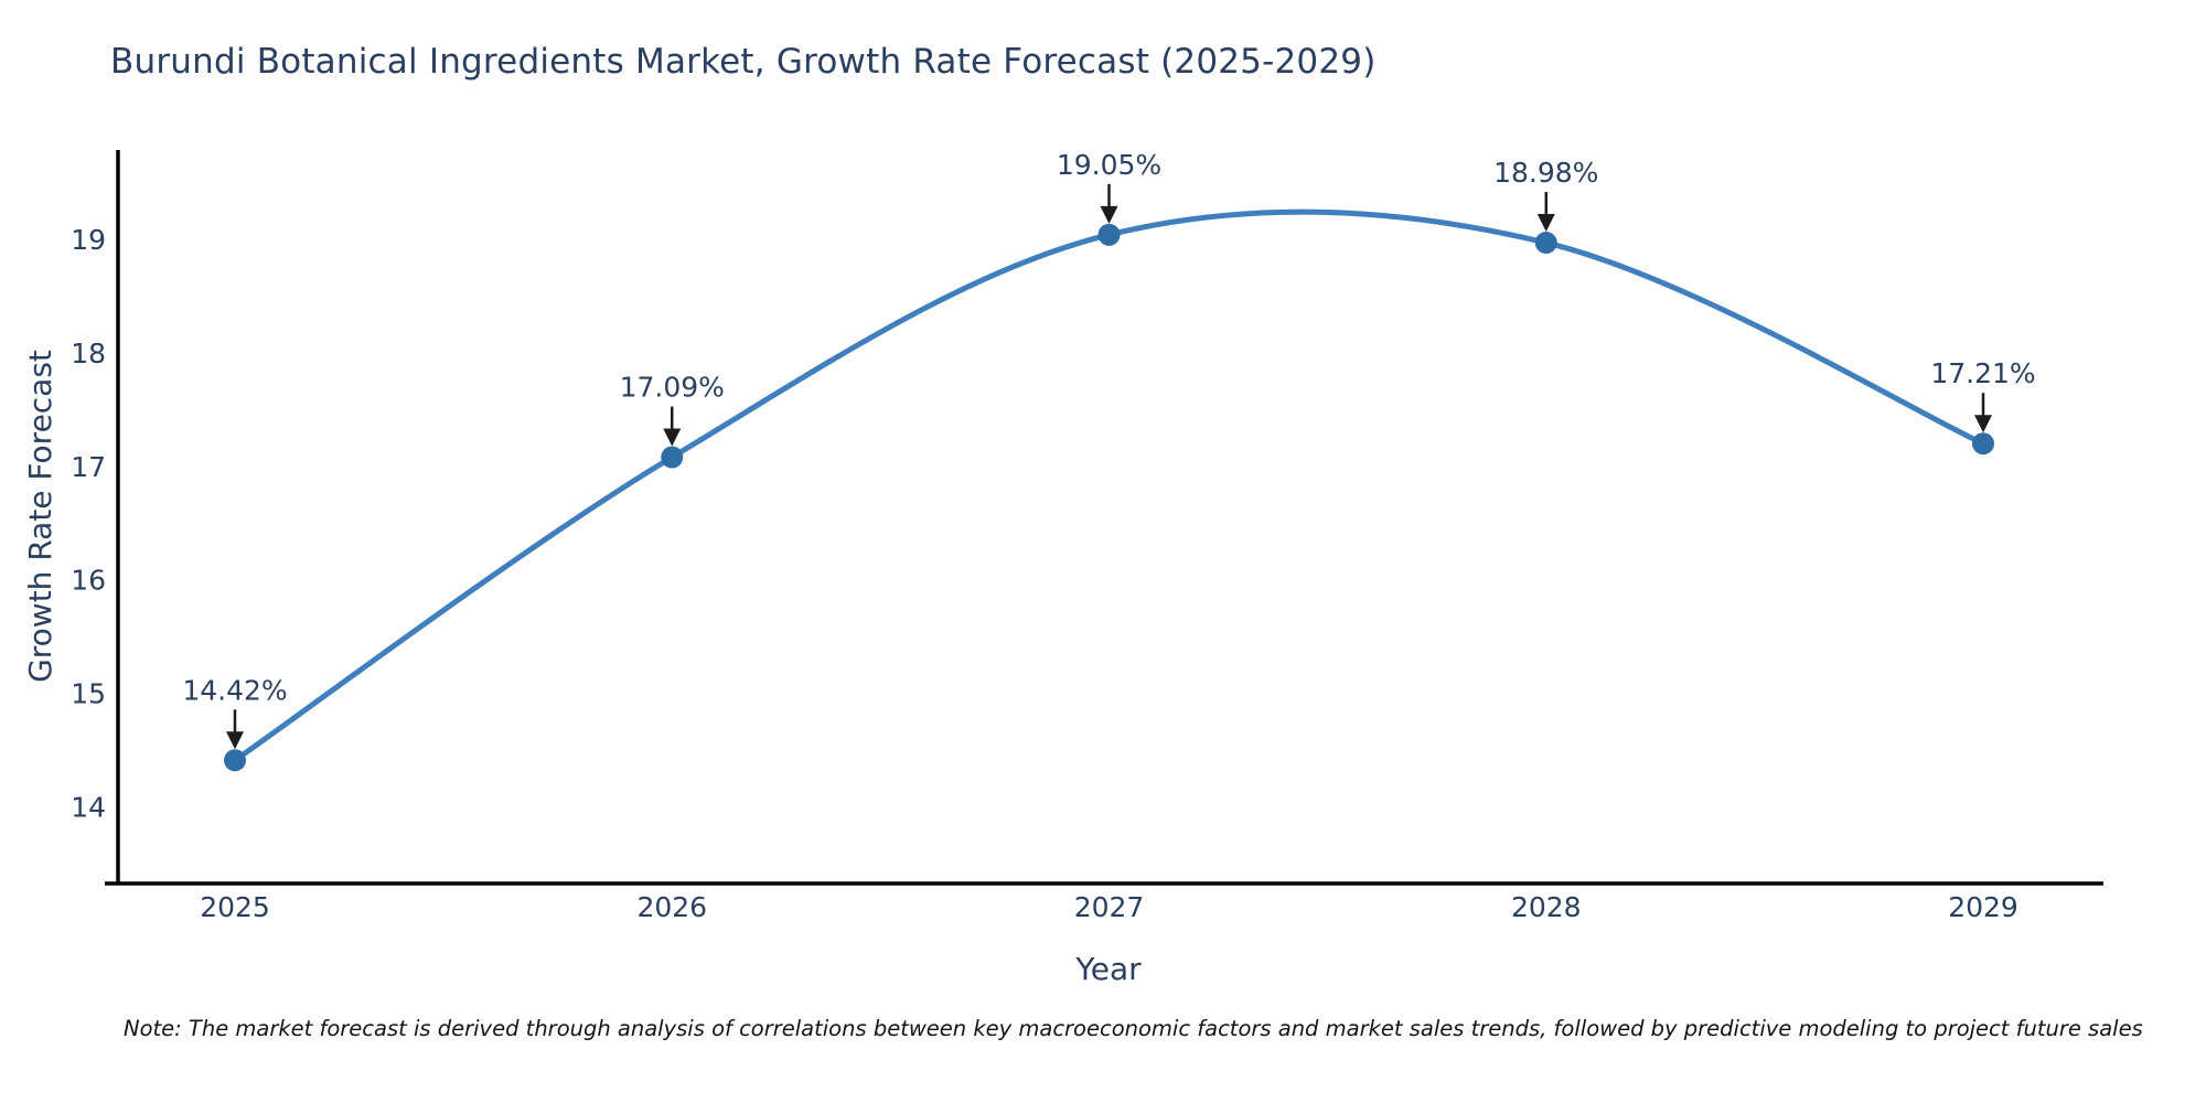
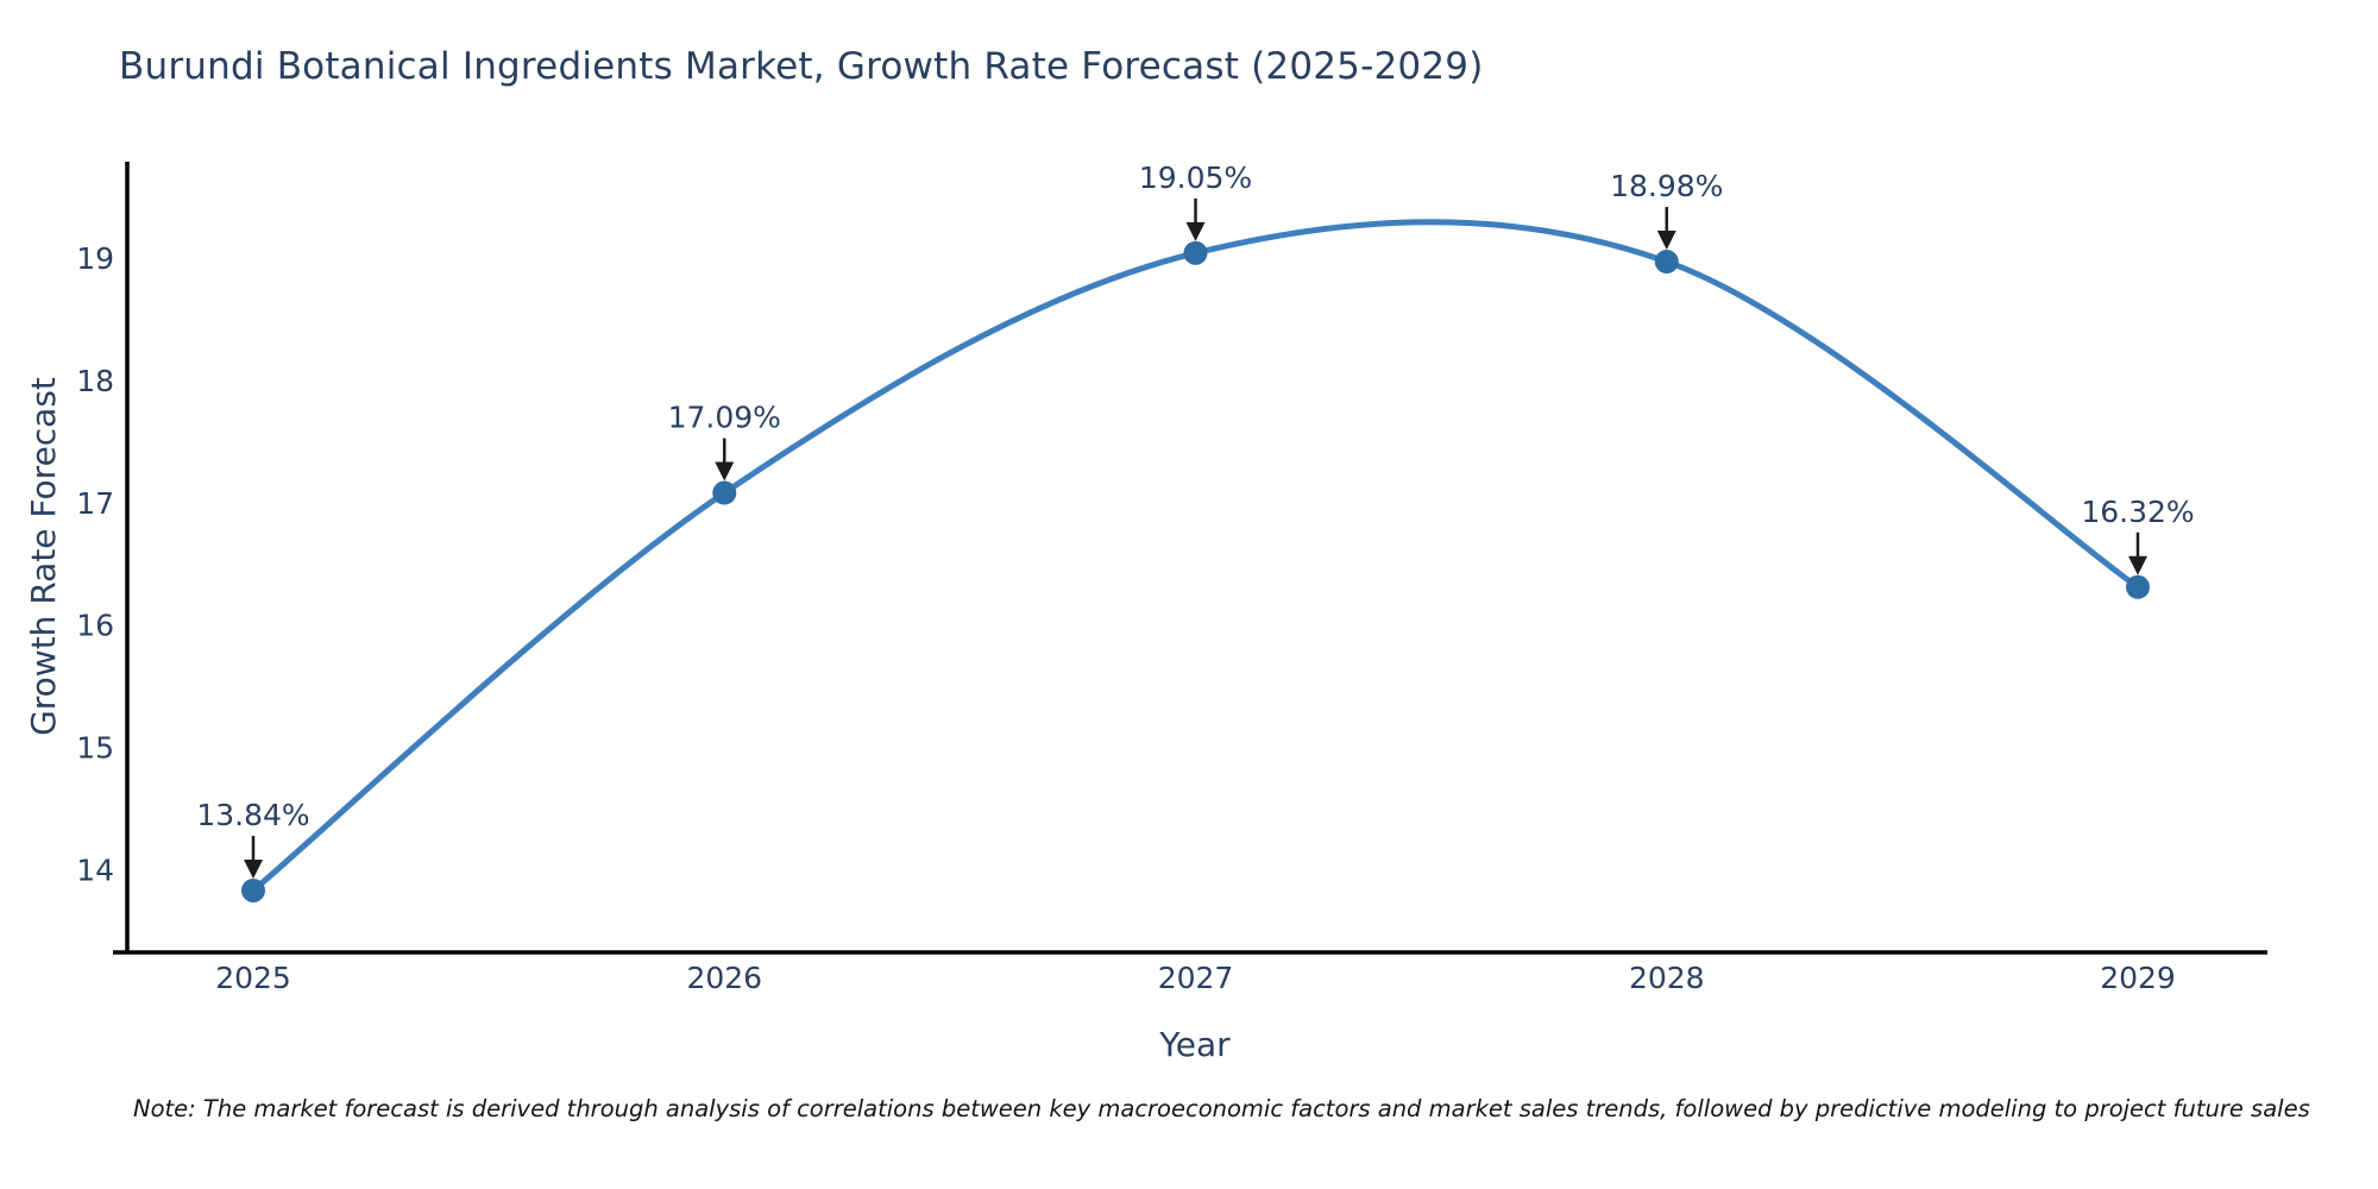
2025: 14.42% -> 13.84%
2029: 17.21% -> 16.32%
